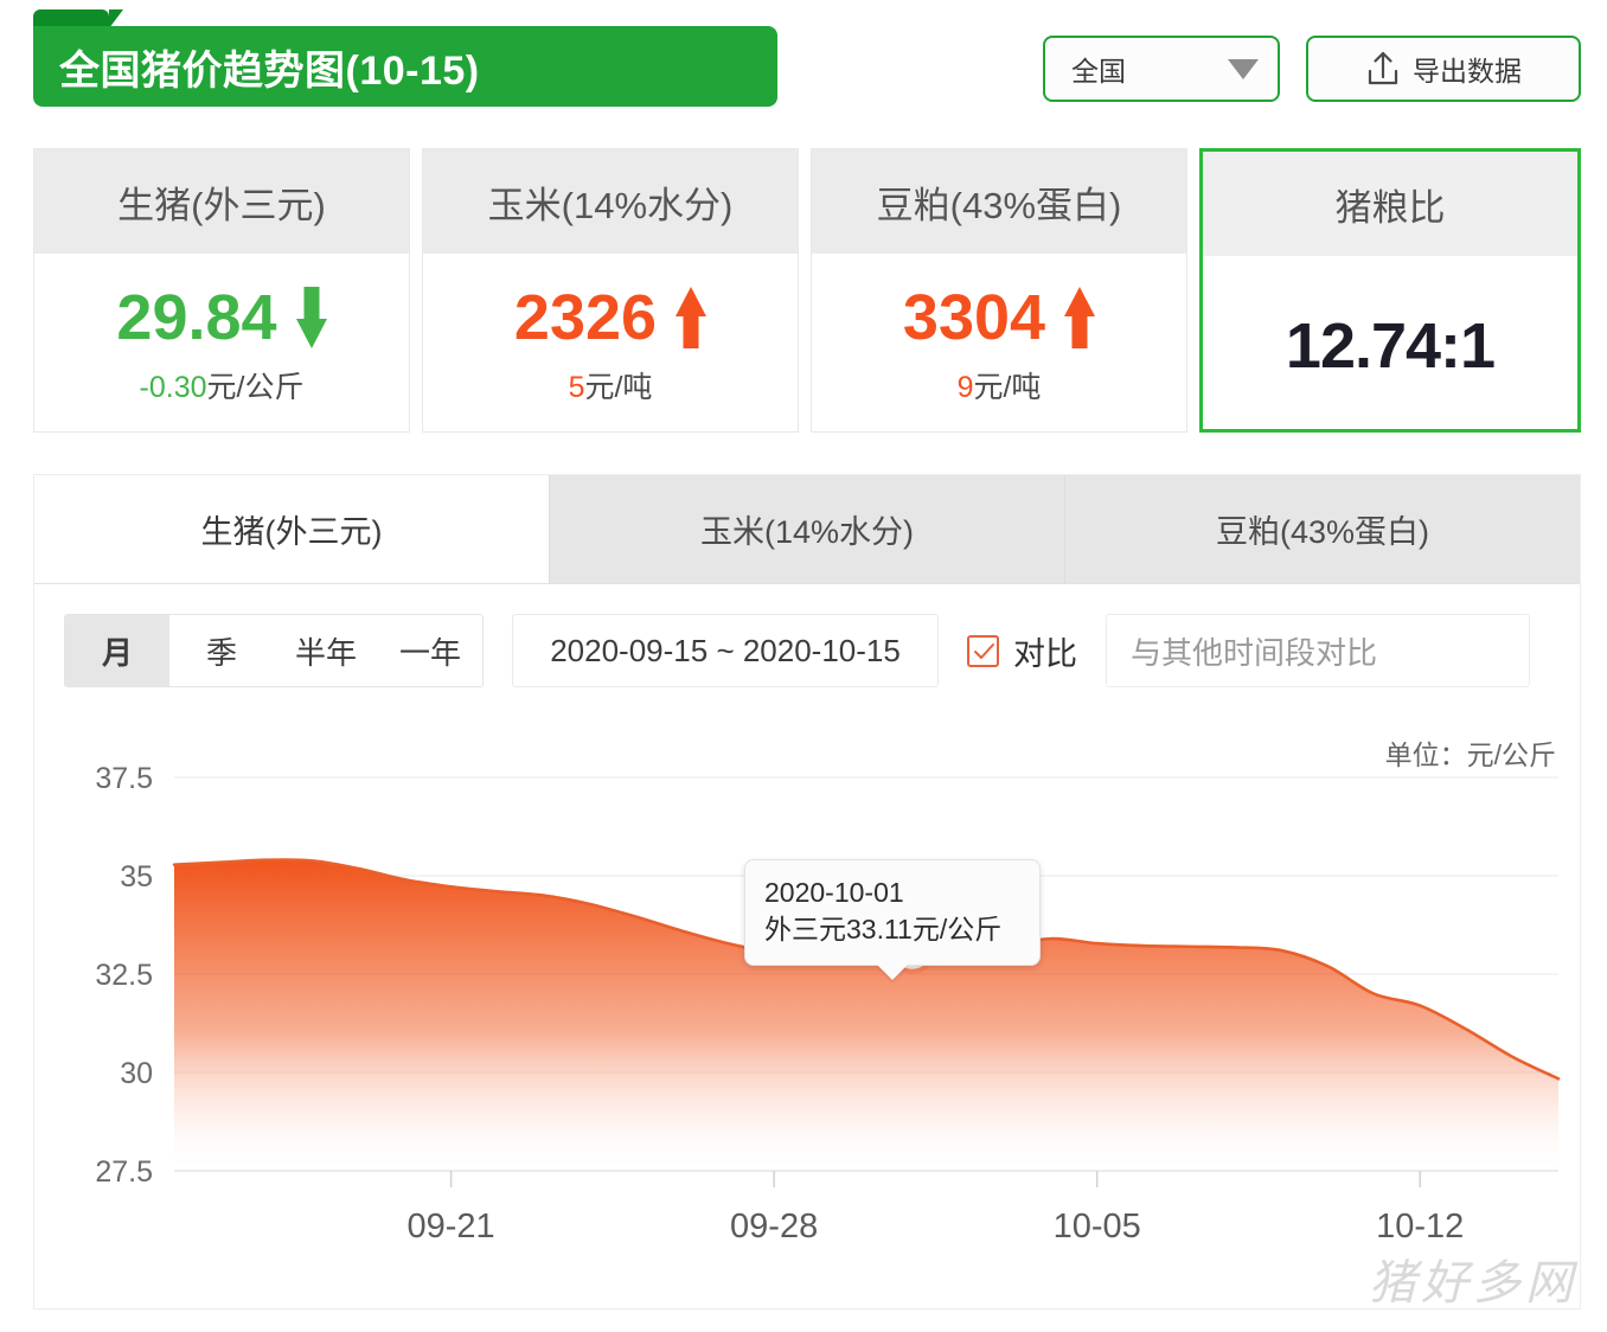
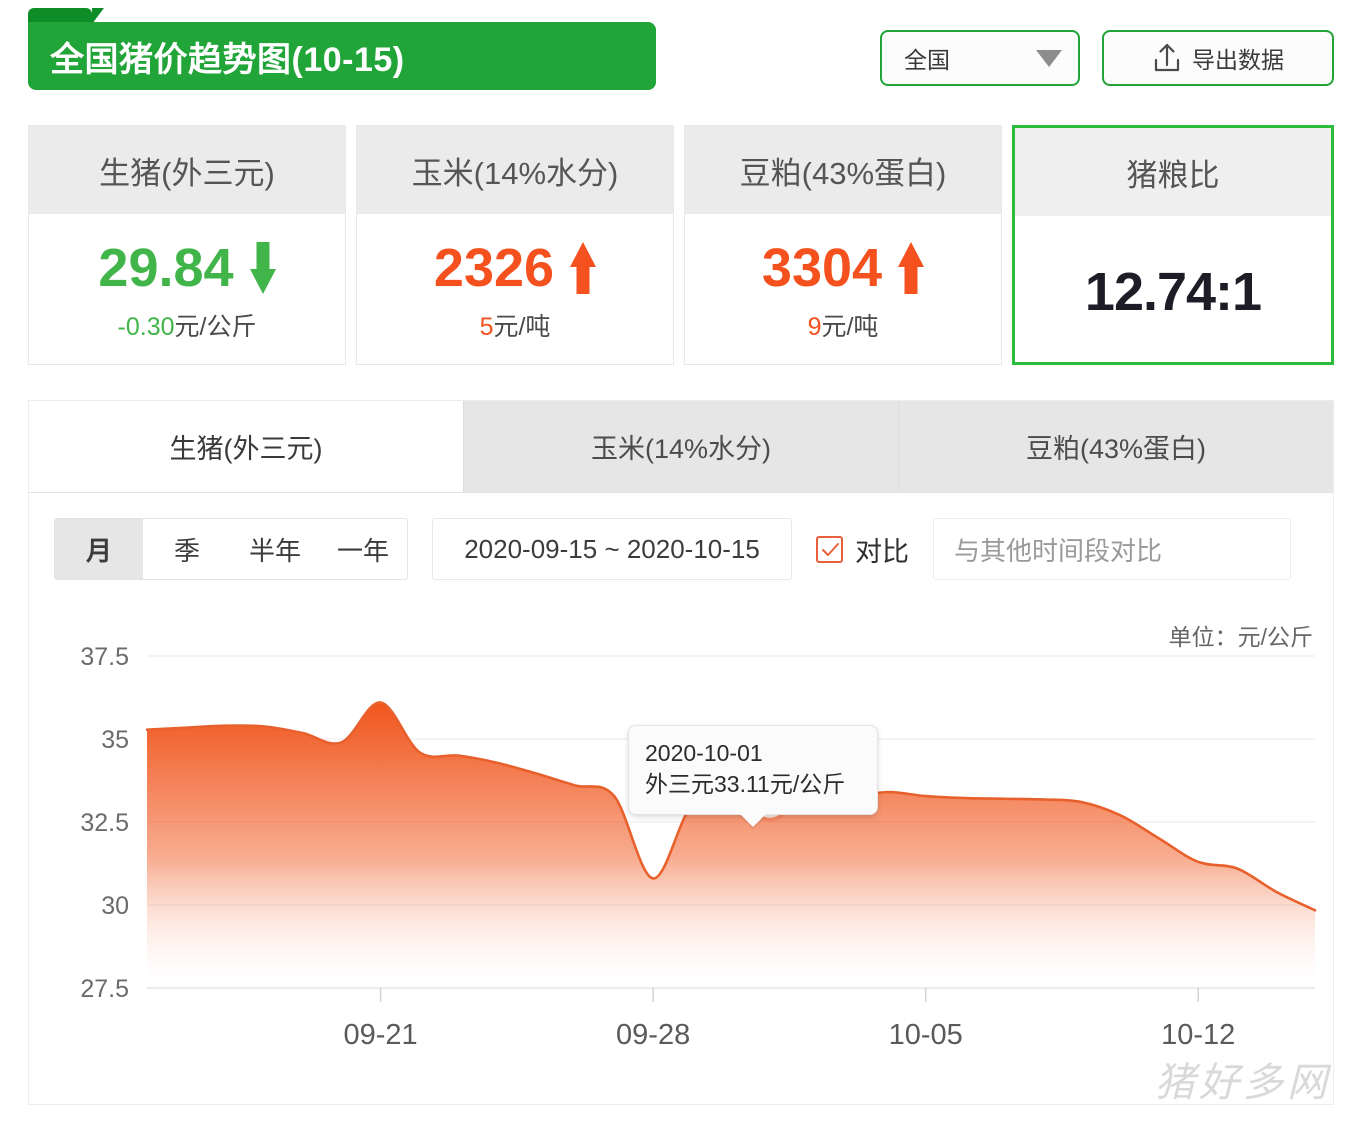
09-21: 34.7 -> 36.1
09-28: 33.0 -> 30.8
10-12: 31.7 -> 31.3
